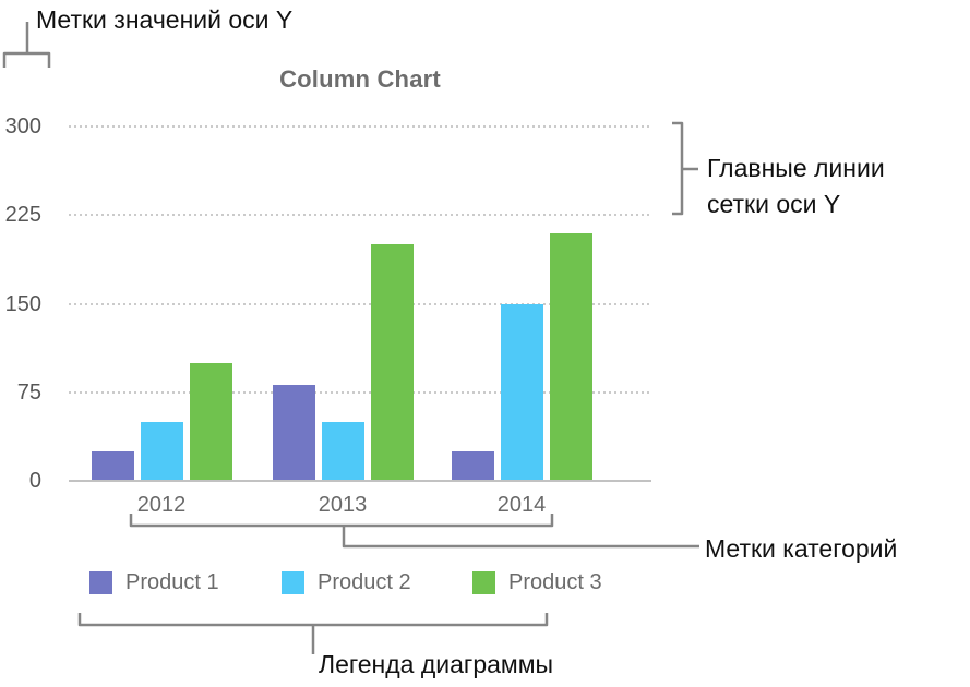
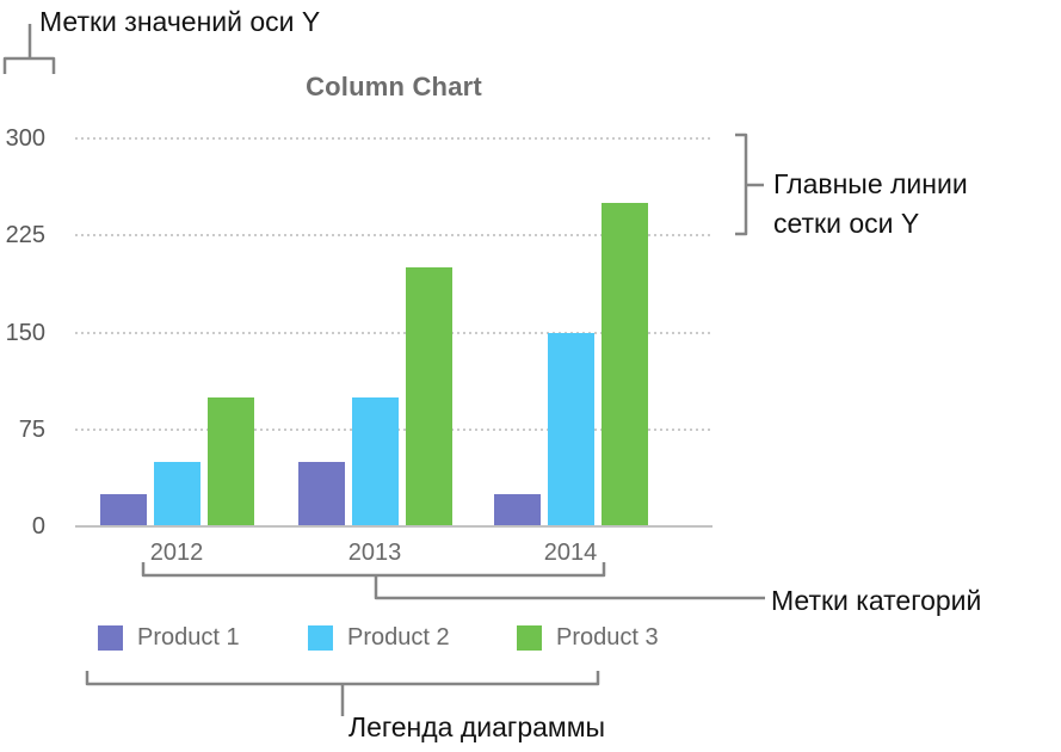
Product 1/2013: 81 -> 50
Product 2/2013: 50 -> 100
Product 3/2014: 210 -> 250
